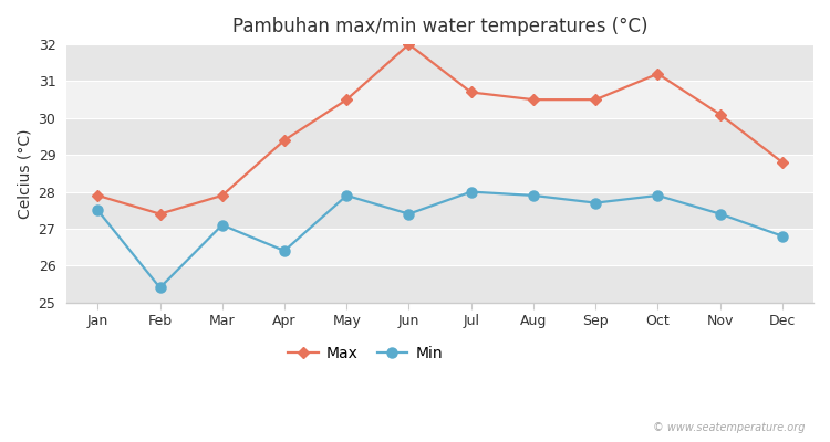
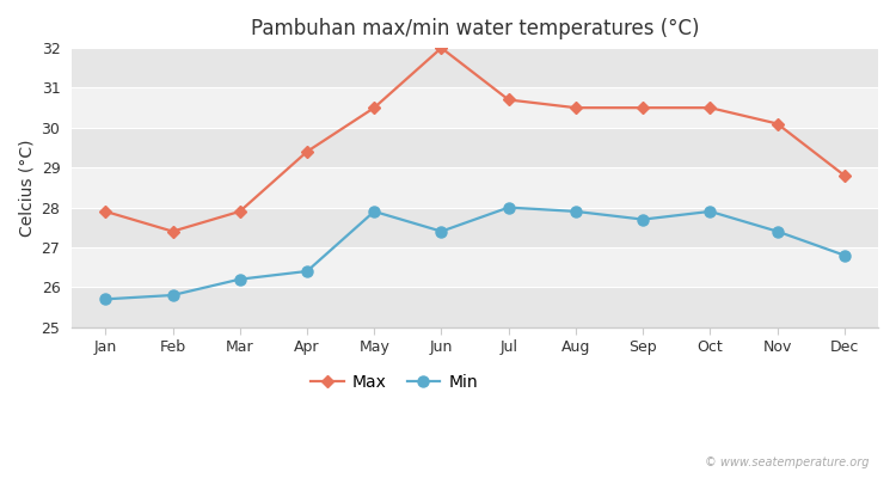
Min/Jan: 27.5 -> 25.7
Min/Feb: 25.4 -> 25.8
Min/Mar: 27.1 -> 26.2
Max/Oct: 31.2 -> 30.5
